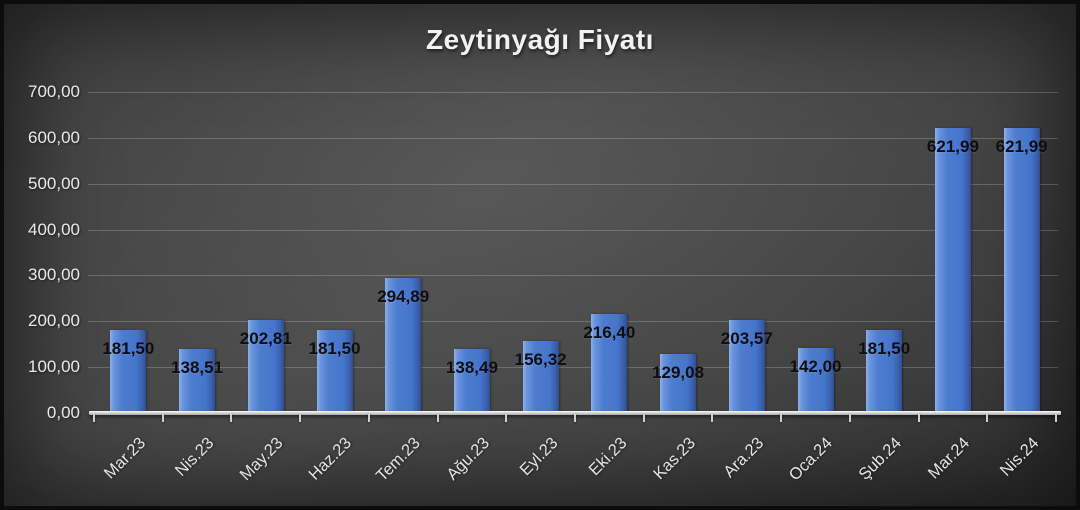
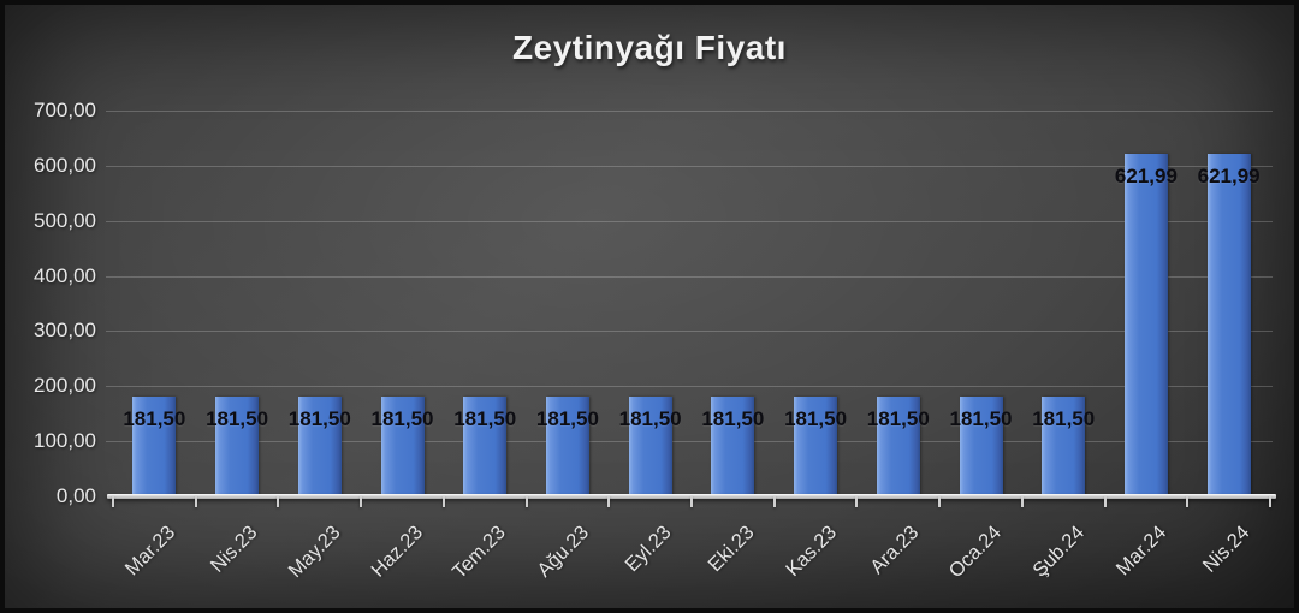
Nis.23: 138,51 -> 181,50
May.23: 202,81 -> 181,50
Tem.23: 294,89 -> 181,50
Ağu.23: 138,49 -> 181,50
Eyl.23: 156,32 -> 181,50
Eki.23: 216,40 -> 181,50
Kas.23: 129,08 -> 181,50
Ara.23: 203,57 -> 181,50
Oca.24: 142,00 -> 181,50
